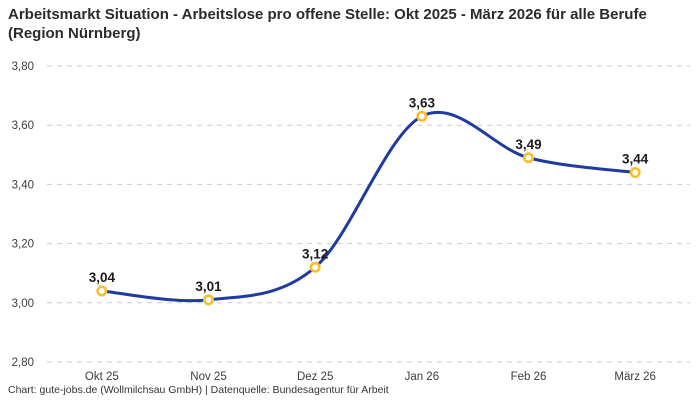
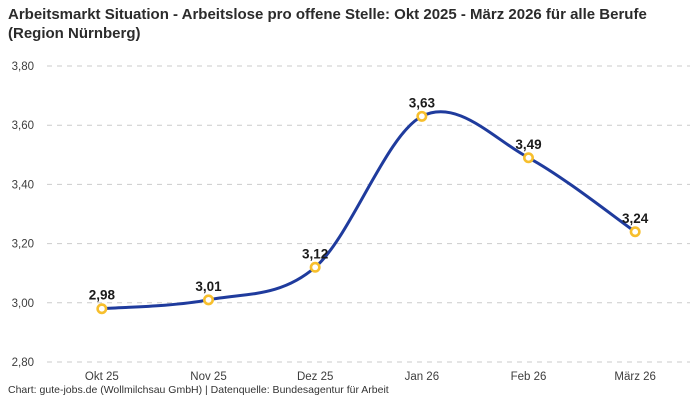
Okt 25: 3,04 -> 2,98
März 26: 3,44 -> 3,24
